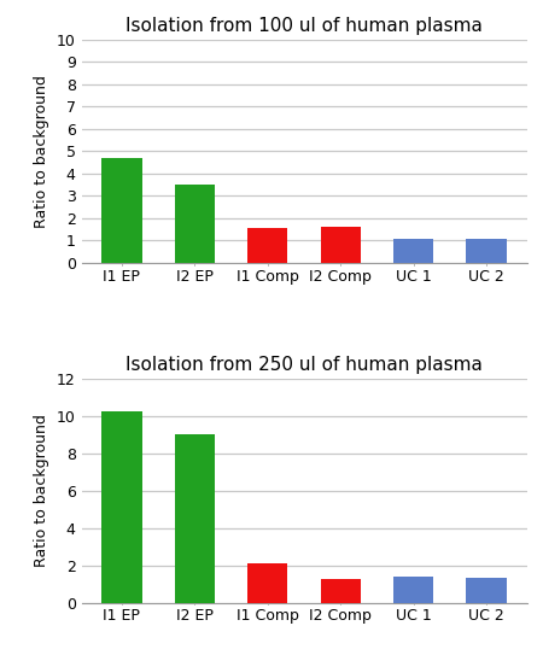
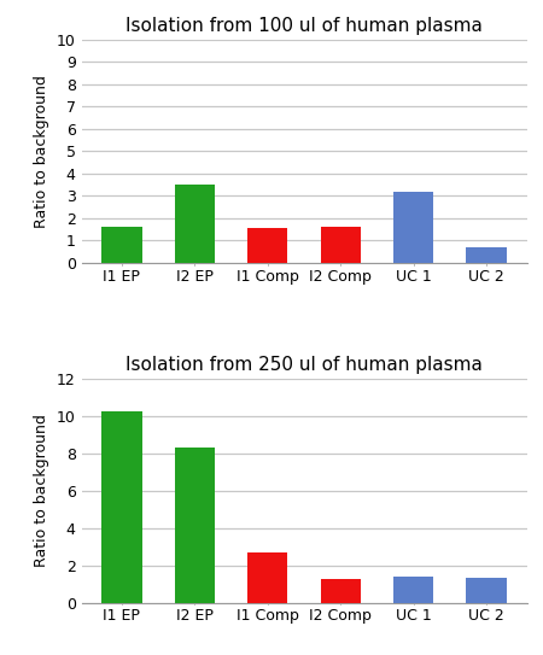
Isolation from 100 ul of human plasma/I1 EP: 4.7 -> 1.6
Isolation from 100 ul of human plasma/UC 1: 1.1 -> 3.2
Isolation from 100 ul of human plasma/UC 2: 1.1 -> 0.7
Isolation from 250 ul of human plasma/I2 EP: 9.1 -> 8.3
Isolation from 250 ul of human plasma/I1 Comp: 2.1 -> 2.7
